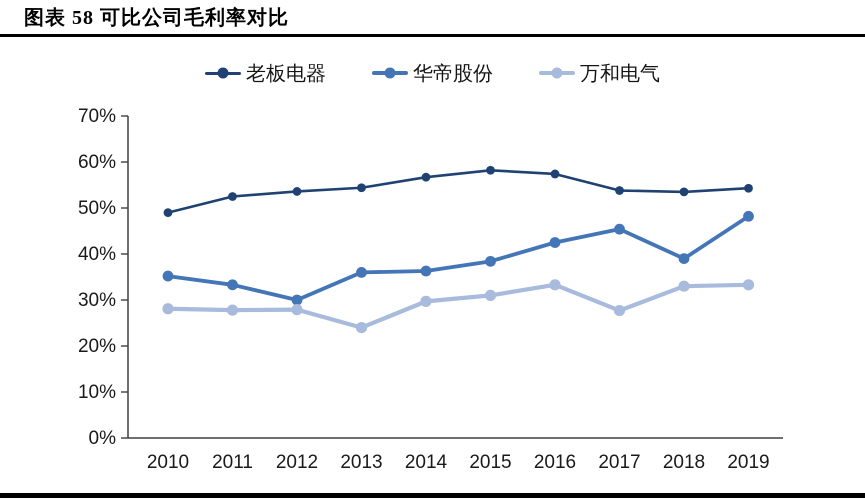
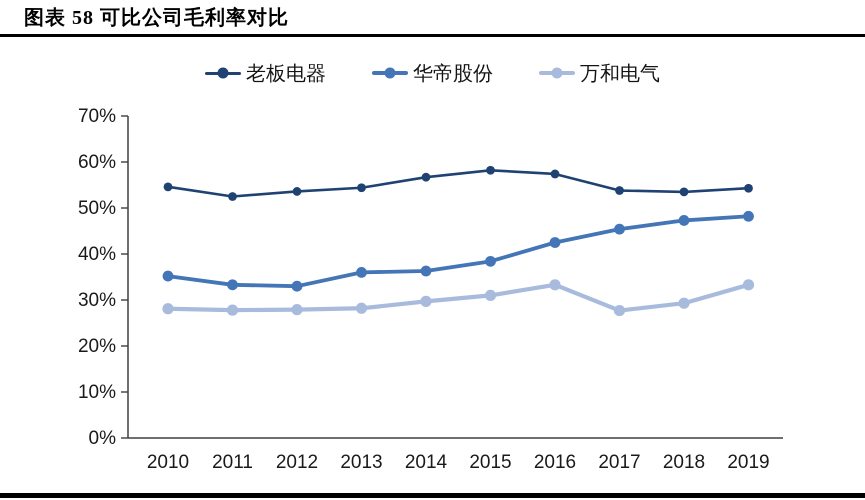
老板电器/2010: 49% -> 55%
华帝股份/2012: 30% -> 33%
万和电气/2013: 24% -> 28%
华帝股份/2018: 39% -> 47%
万和电气/2018: 33% -> 29%
